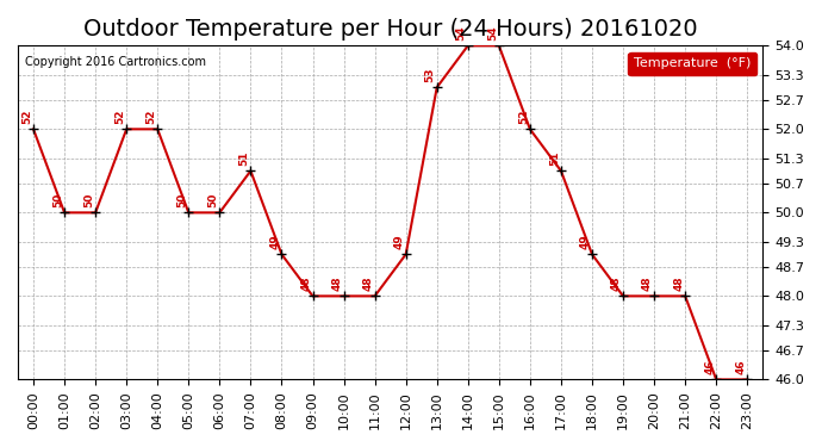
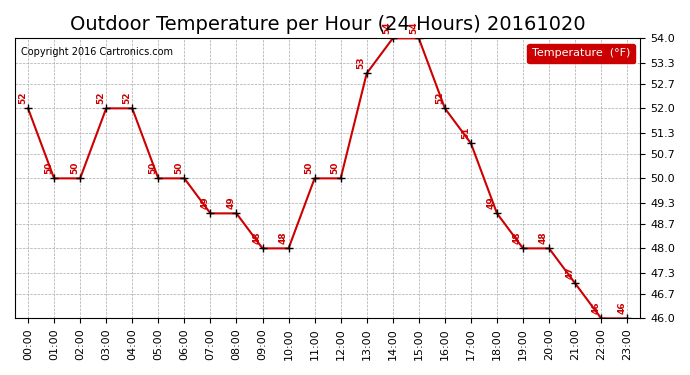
07:00: 51 -> 49
11:00: 48 -> 50
12:00: 49 -> 50
21:00: 48 -> 47
